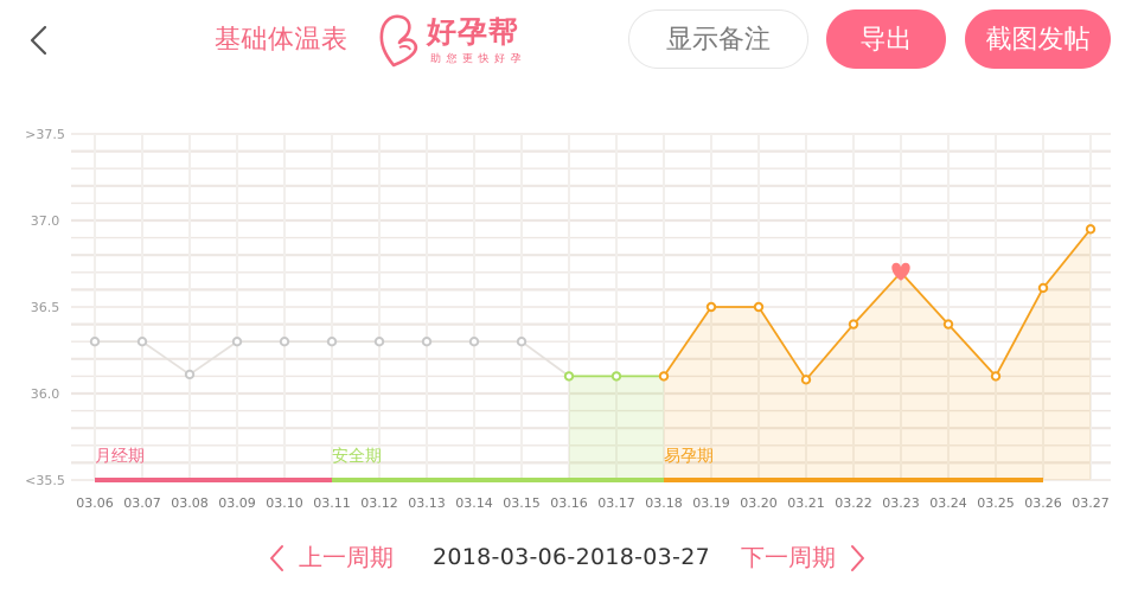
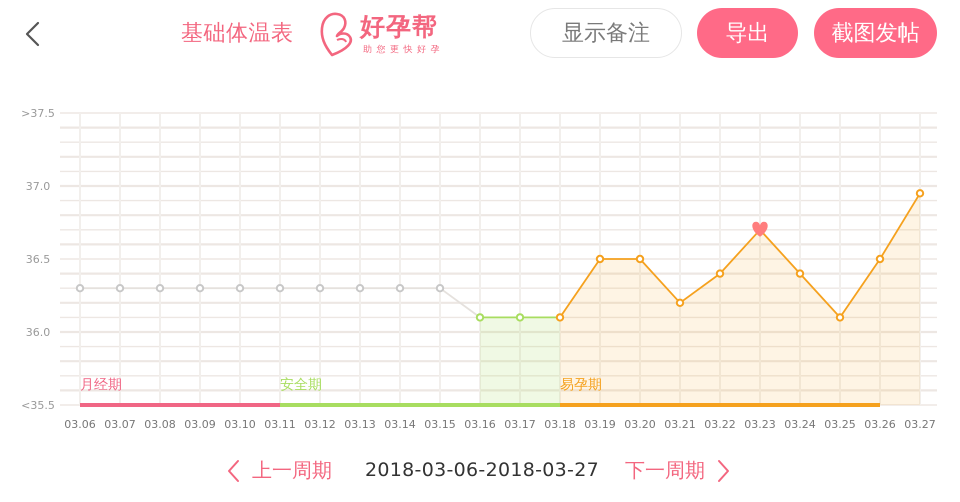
03.08: 36.11 -> 36.30
03.21: 36.08 -> 36.20
03.26: 36.61 -> 36.50
